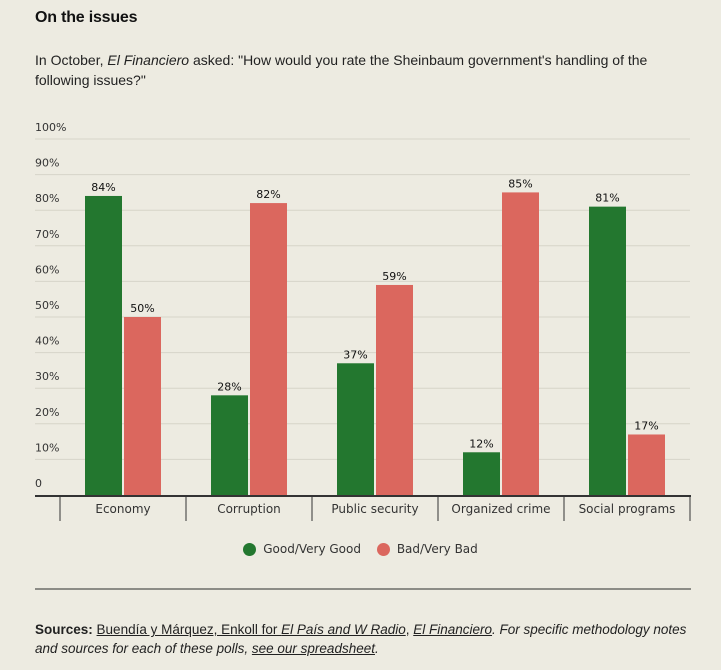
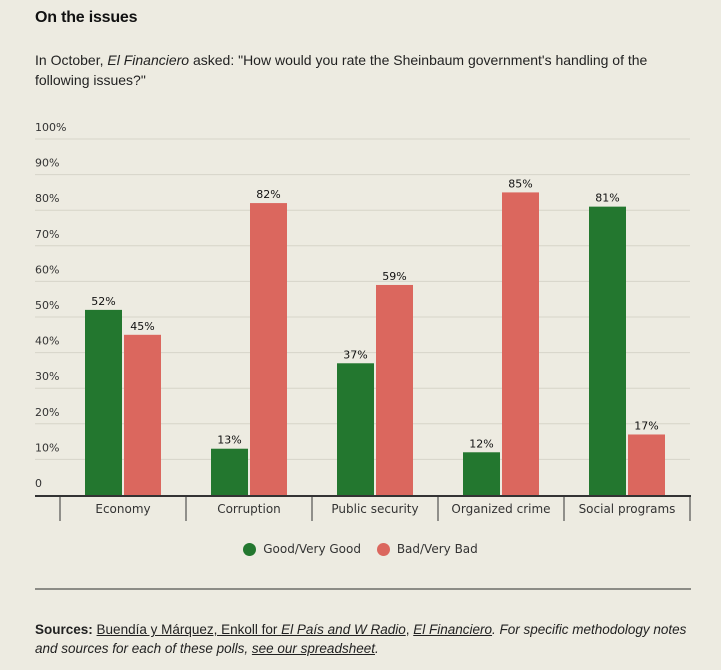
Good/Very Good/Economy: 84% -> 52%
Bad/Very Bad/Economy: 50% -> 45%
Good/Very Good/Corruption: 28% -> 13%
